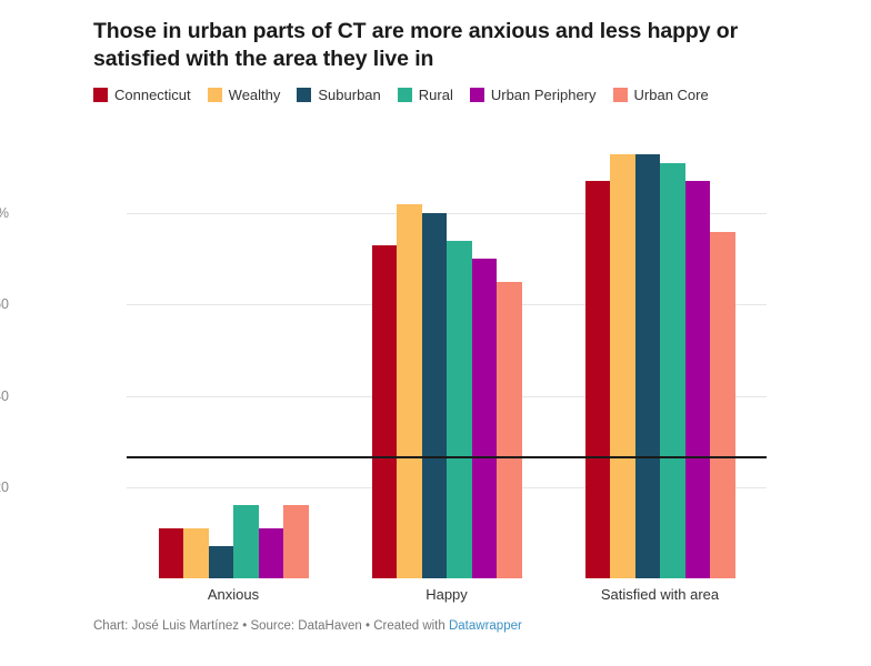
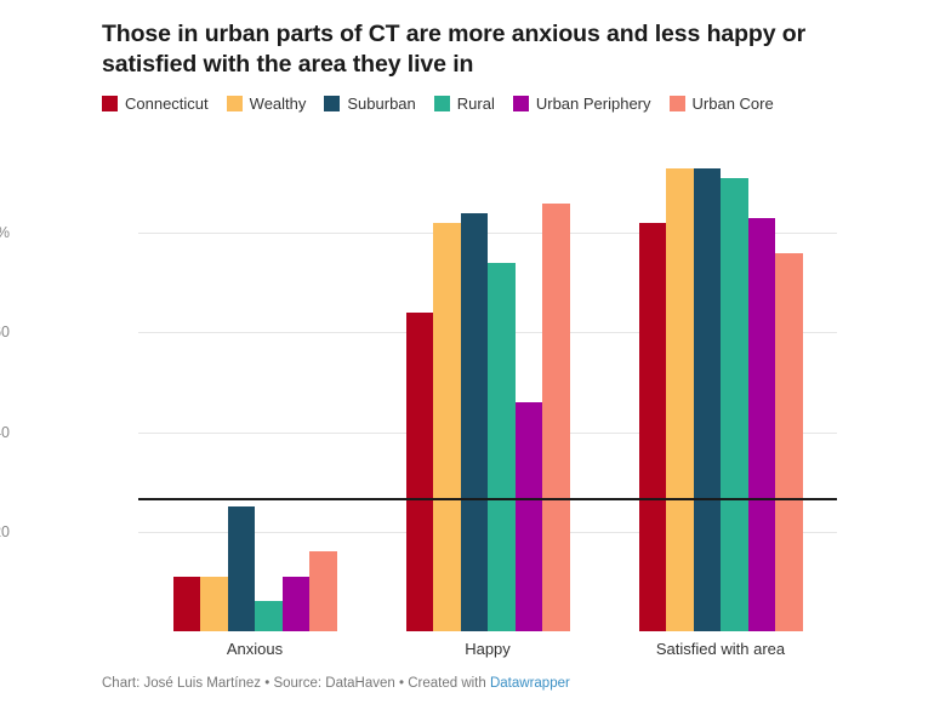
Suburban/Anxious: 7% -> 25%
Rural/Anxious: 16% -> 6%
Connecticut/Happy: 73% -> 64%
Suburban/Happy: 80% -> 84%
Urban Periphery/Happy: 70% -> 46%
Urban Core/Happy: 65% -> 86%
Connecticut/Satisfied with area: 87% -> 82%
Urban Periphery/Satisfied with area: 87% -> 83%
